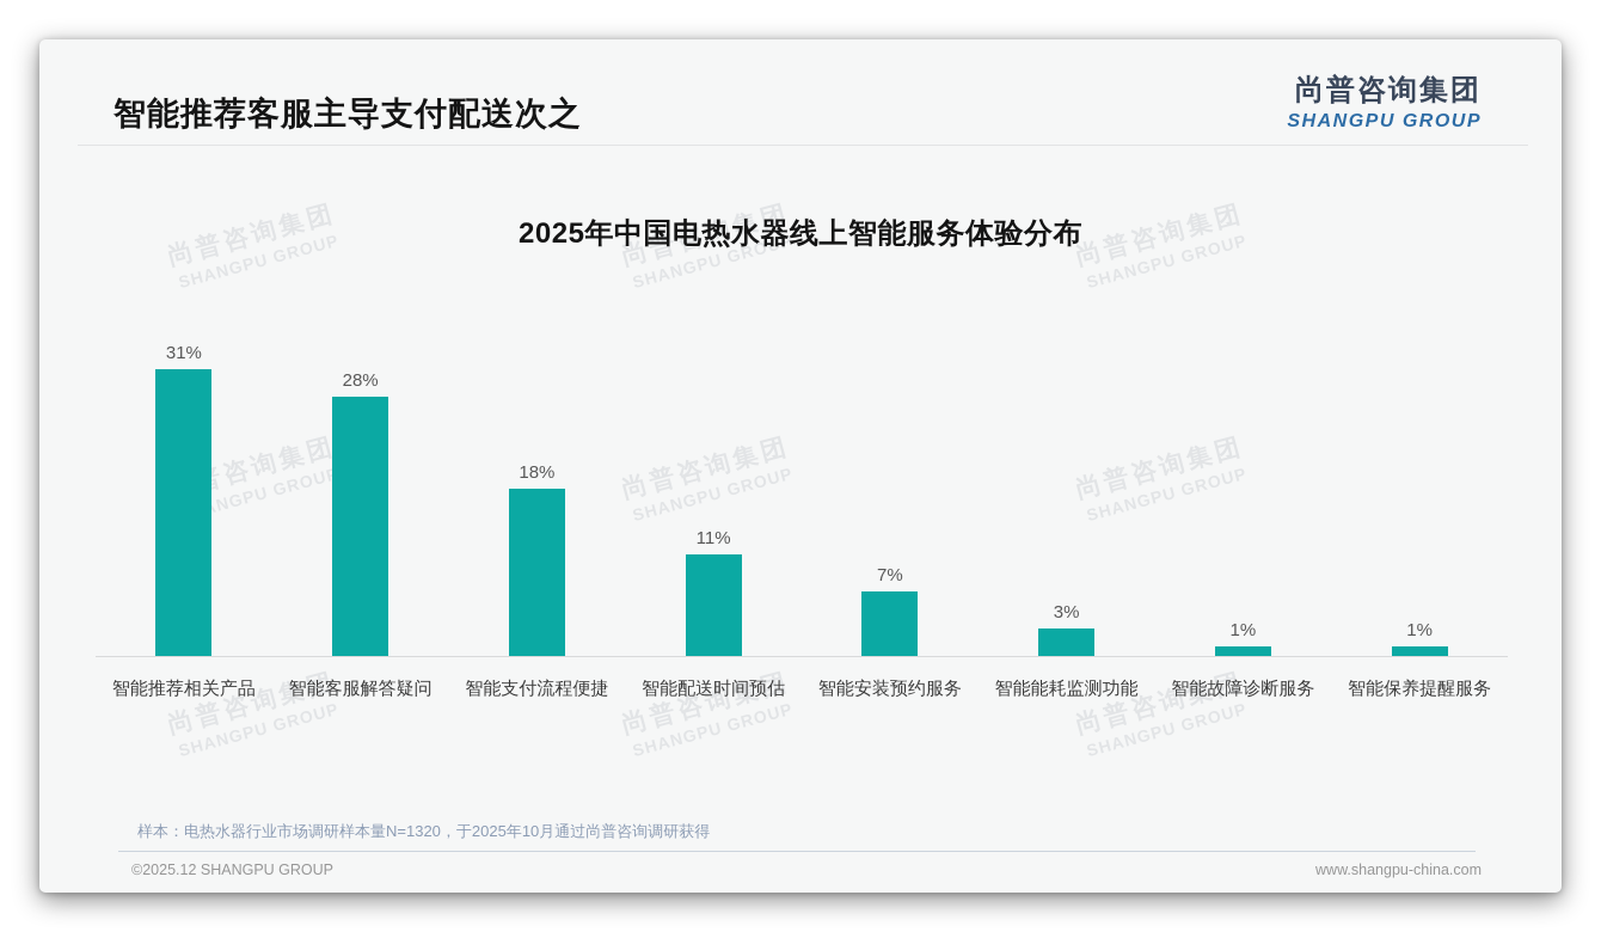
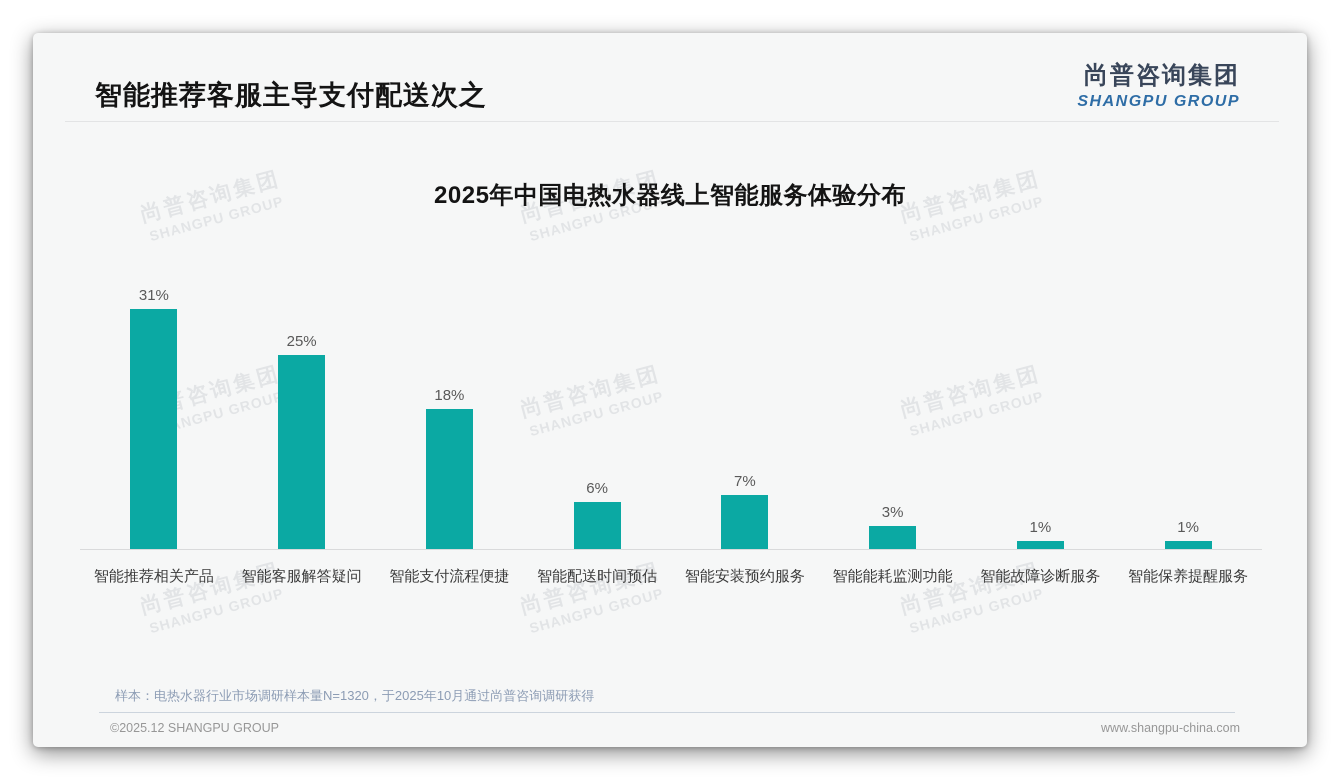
智能客服解答疑问: 28% -> 25%
智能配送时间预估: 11% -> 6%
